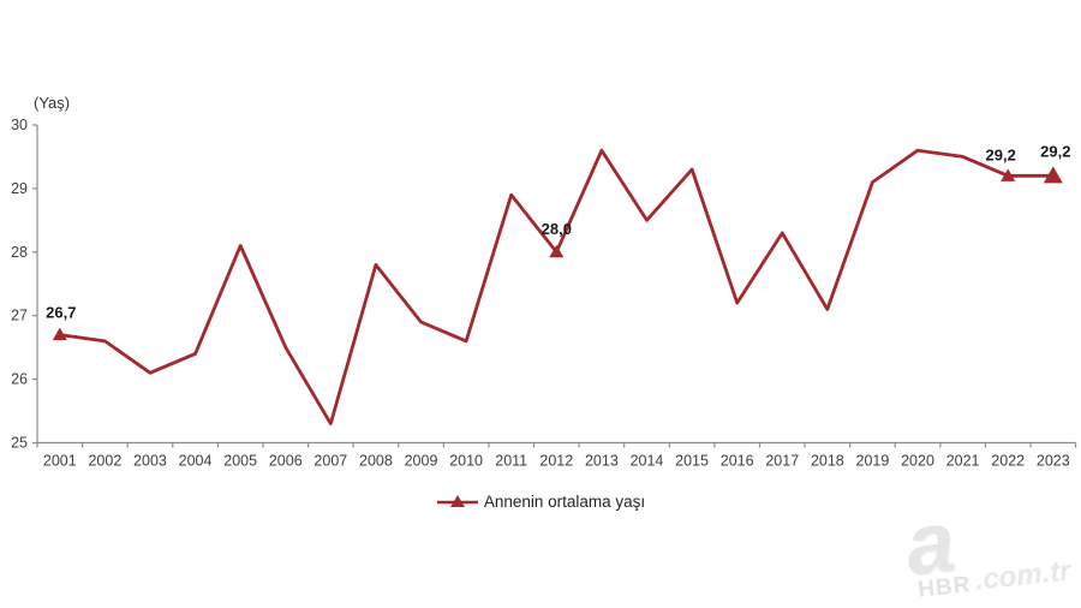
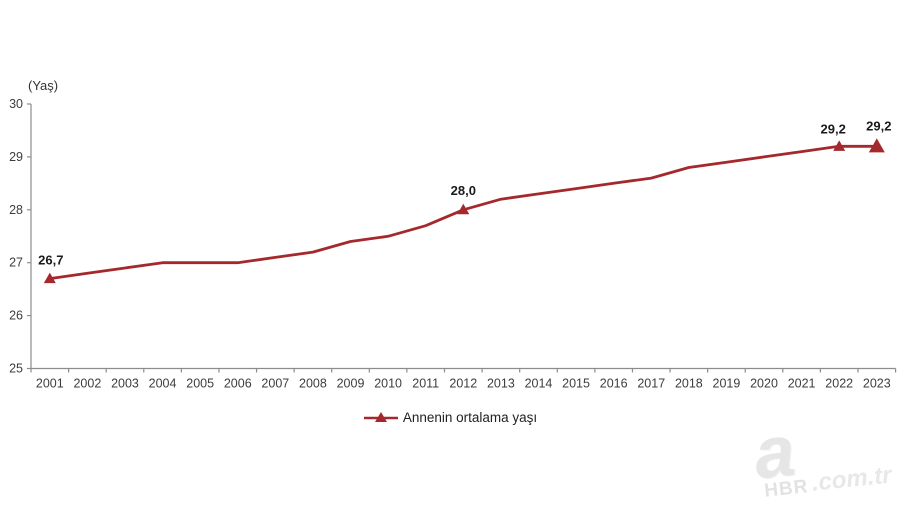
2002: 26.6 -> 26.8
2003: 26.1 -> 26.9
2004: 26.4 -> 27.0
2005: 28.1 -> 27.0
2006: 26.5 -> 27.0
2007: 25.3 -> 27.1
2008: 27.8 -> 27.2
2009: 26.9 -> 27.4
2010: 26.6 -> 27.5
2011: 28.9 -> 27.7
2013: 29.6 -> 28.2
2014: 28.5 -> 28.3
2015: 29.3 -> 28.4
2016: 27.2 -> 28.5
2017: 28.3 -> 28.6
2018: 27.1 -> 28.8
2019: 29.1 -> 28.9
2020: 29.6 -> 29.0
2021: 29.5 -> 29.1
